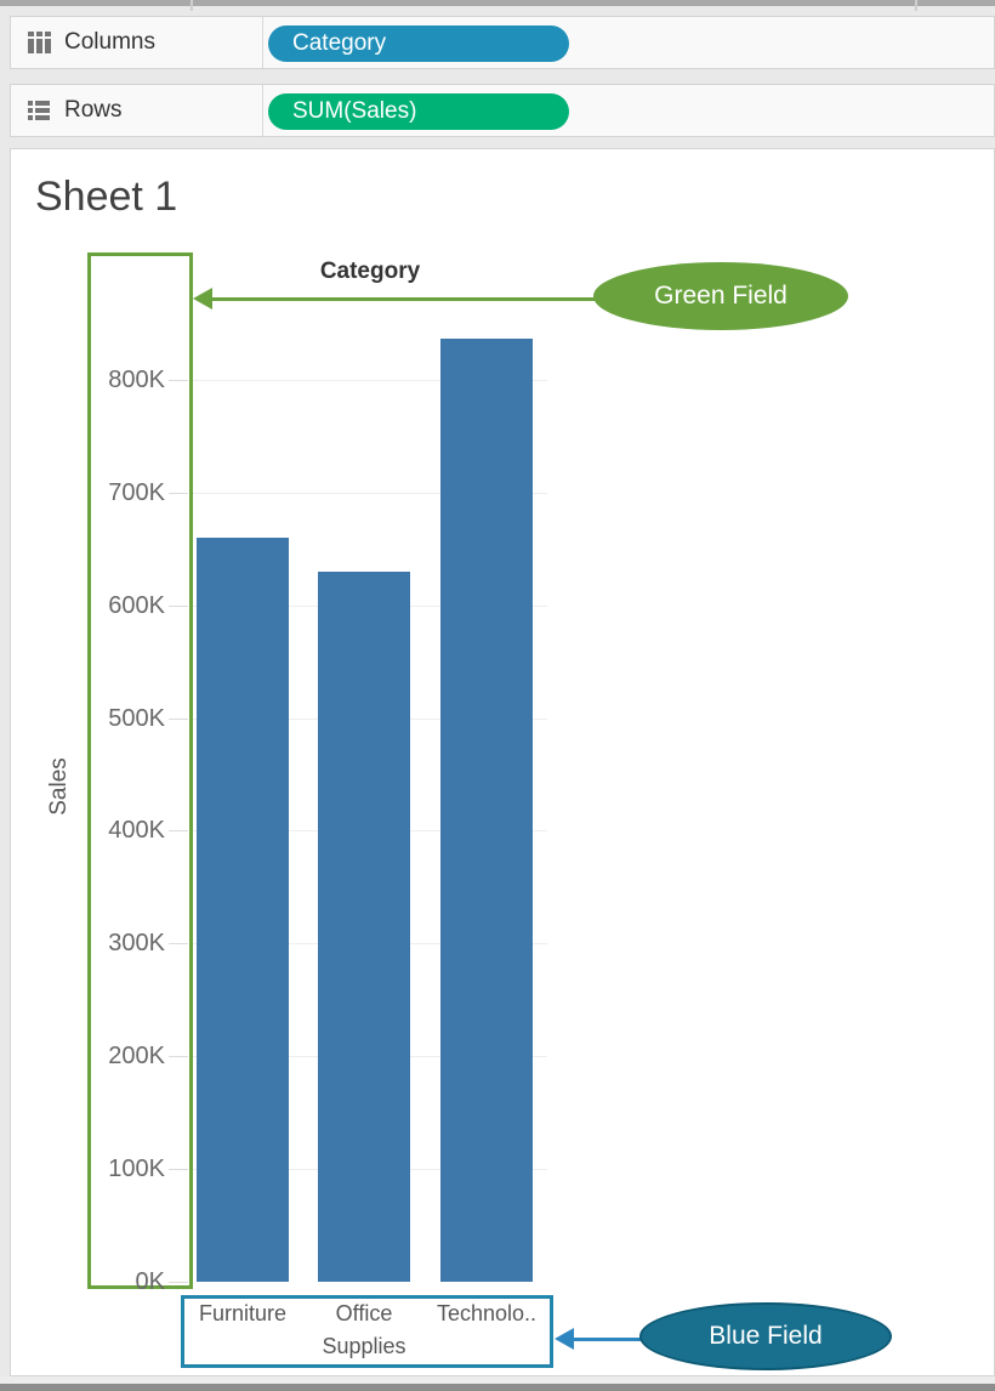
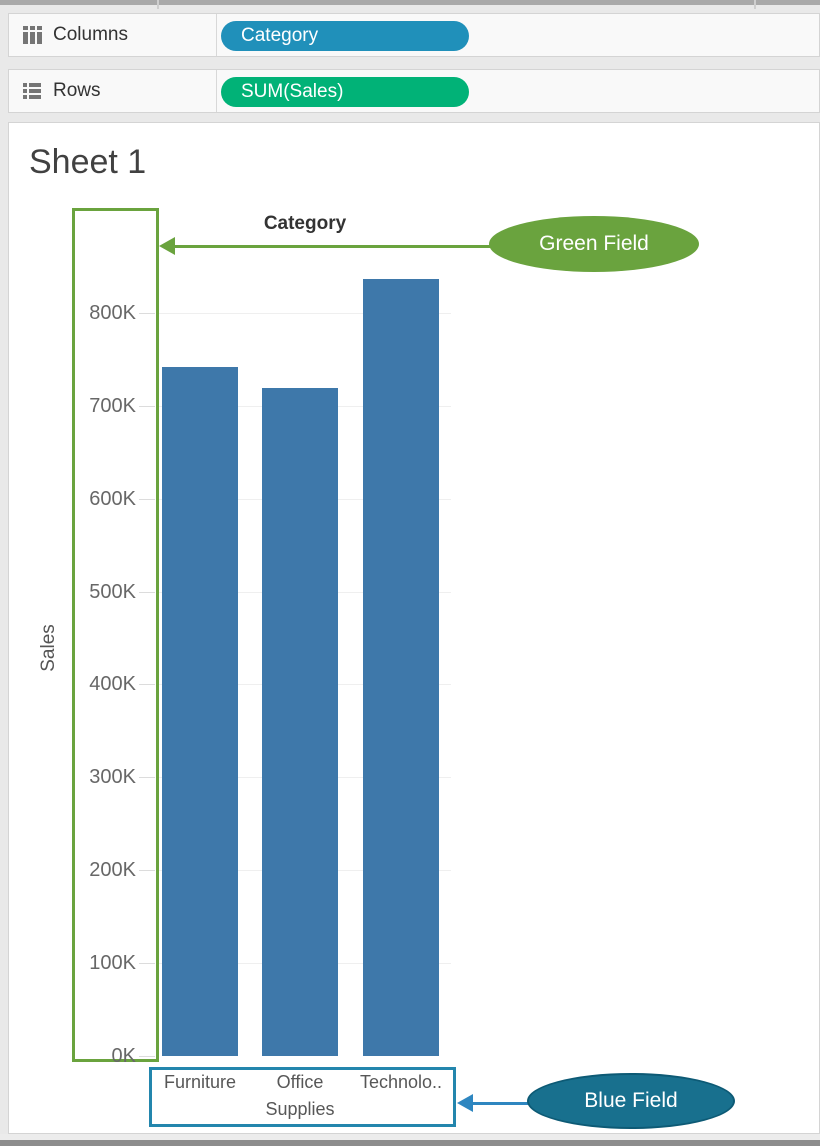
Furniture: 660K -> 740K
Office Supplies: 630K -> 720K
